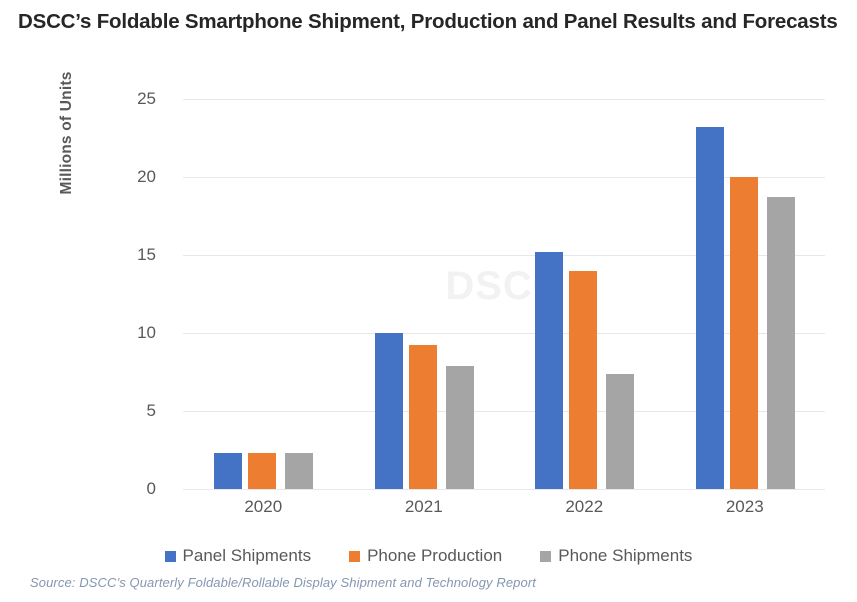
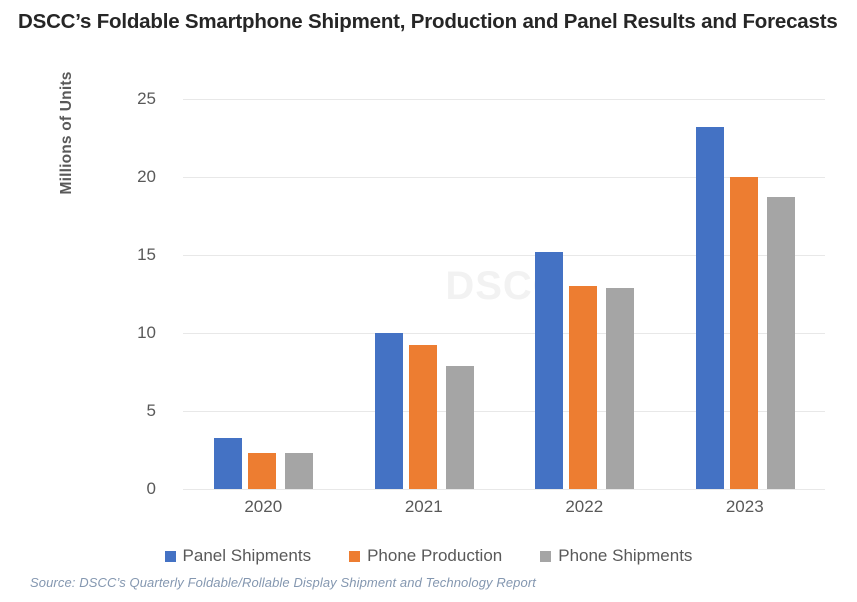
Panel Shipments/2020: 2.3 -> 3.3
Phone Production/2022: 14.0 -> 13.0
Phone Shipments/2022: 7.4 -> 12.9
